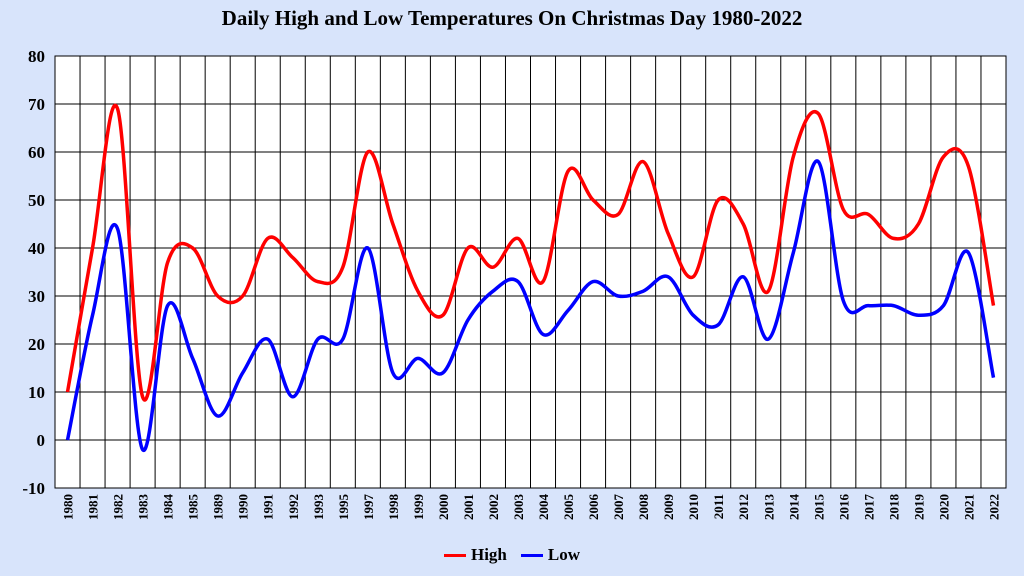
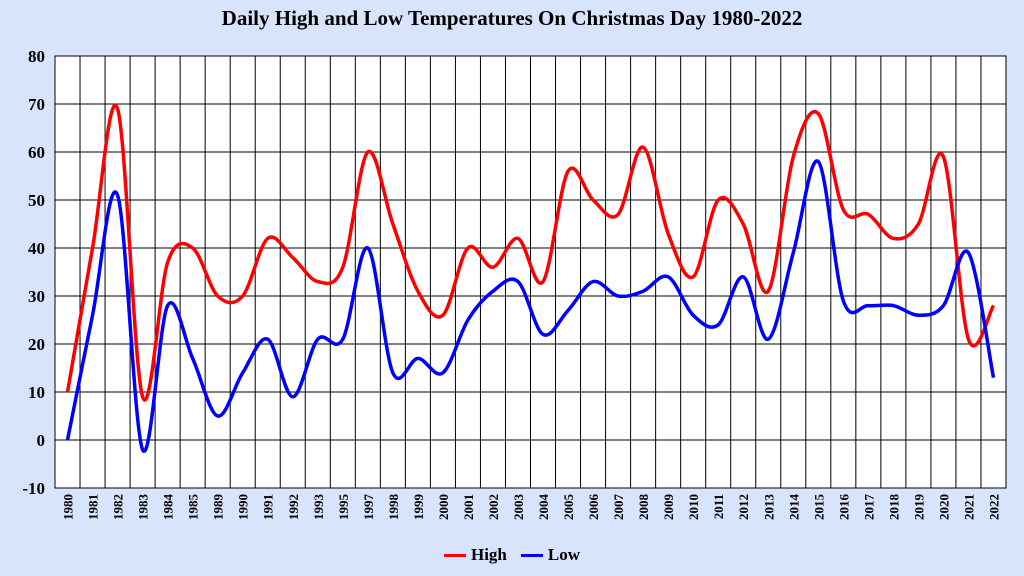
Low/1982: 44 -> 51
High/2008: 58 -> 61
High/2021: 57 -> 21
